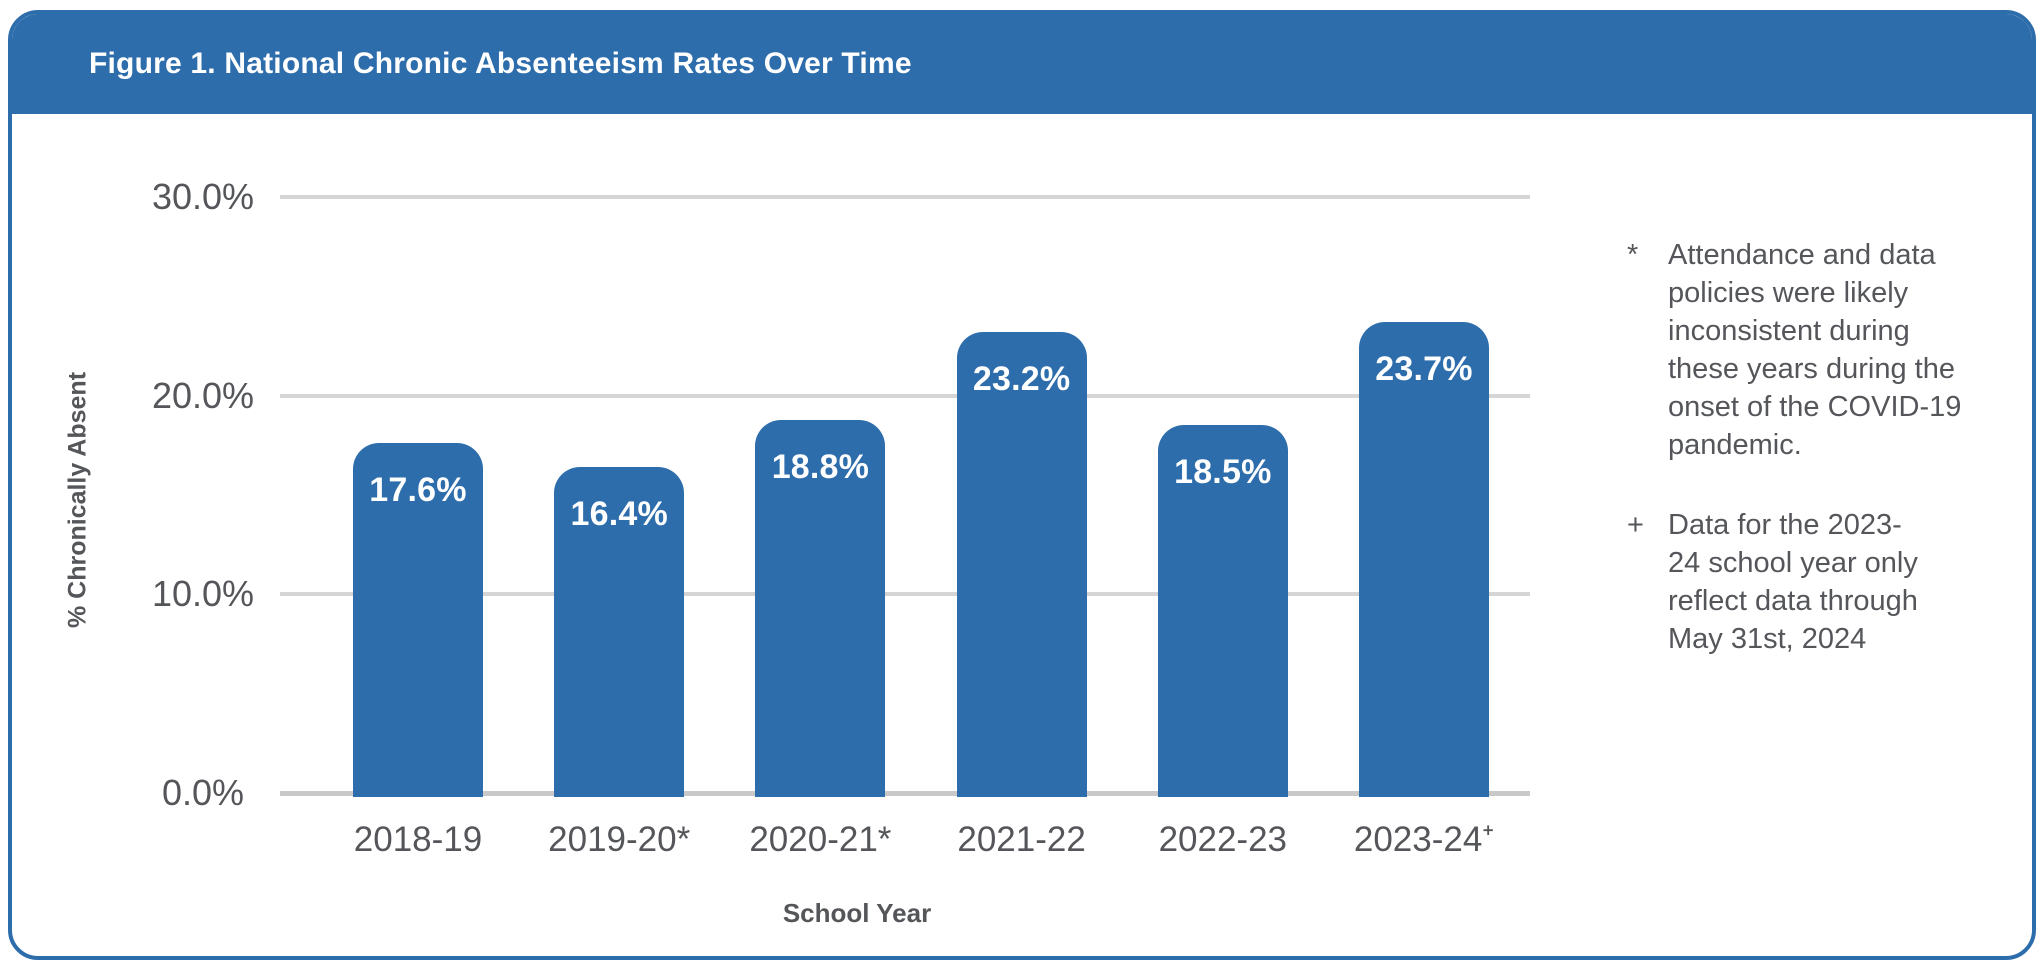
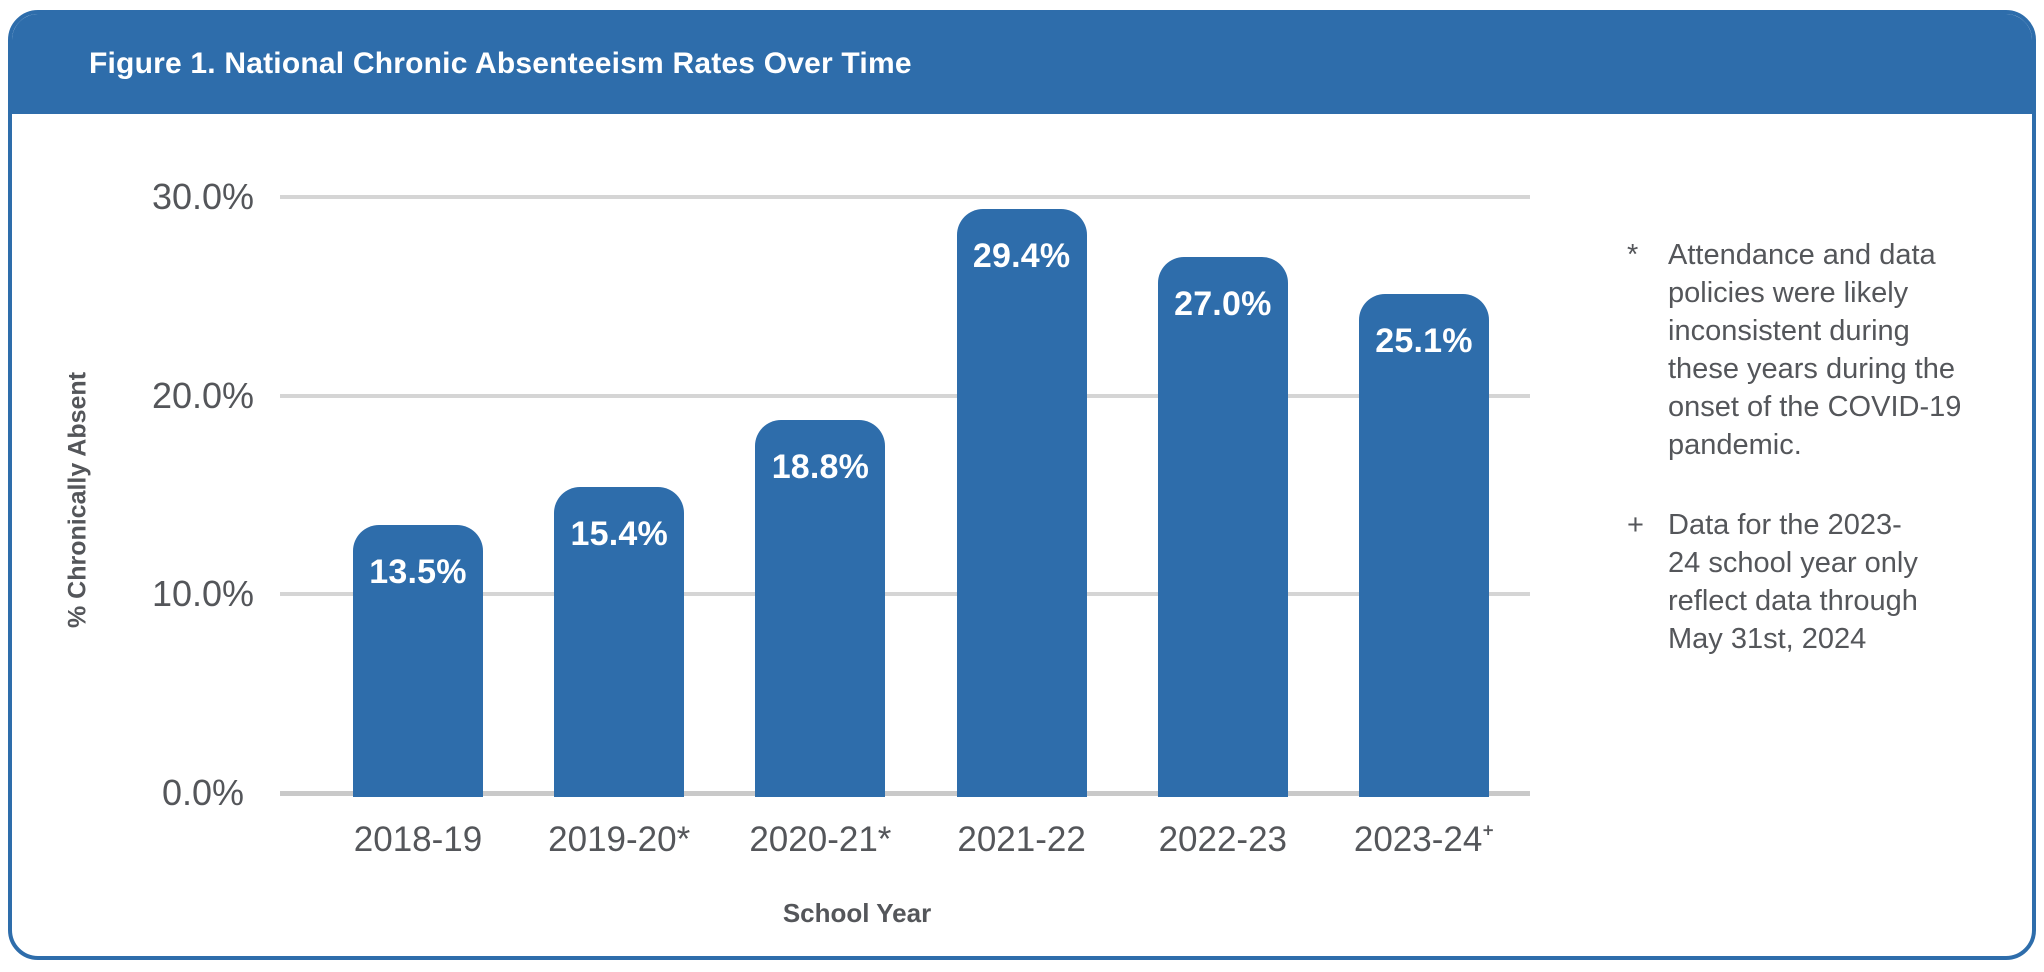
2018-19: 17.6% -> 13.5%
2019-20*: 16.4% -> 15.4%
2021-22: 23.2% -> 29.4%
2022-23: 18.5% -> 27.0%
2023-24⁺: 23.7% -> 25.1%
